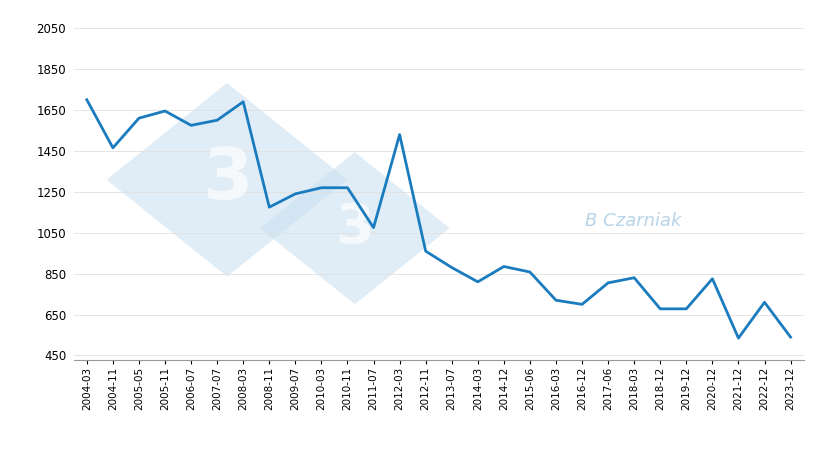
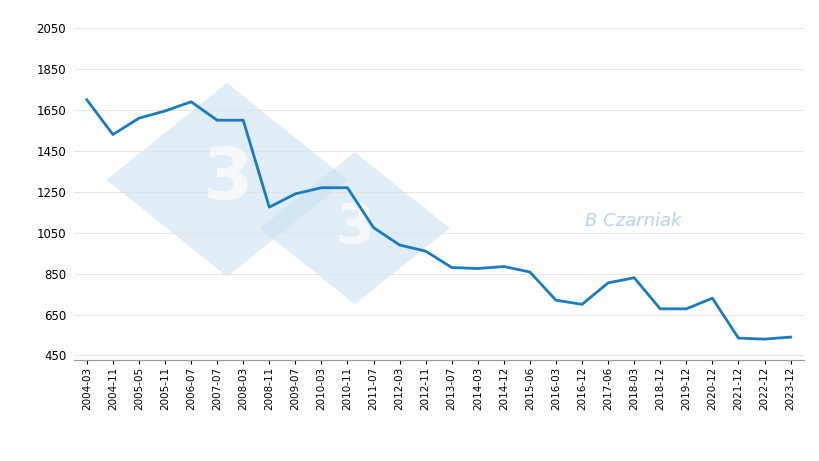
2004-11: 1465 -> 1530
2006-07: 1575 -> 1690
2008-03: 1690 -> 1600
2012-03: 1530 -> 990
2014-03: 810 -> 875
2020-12: 825 -> 730
2022-12: 710 -> 530
